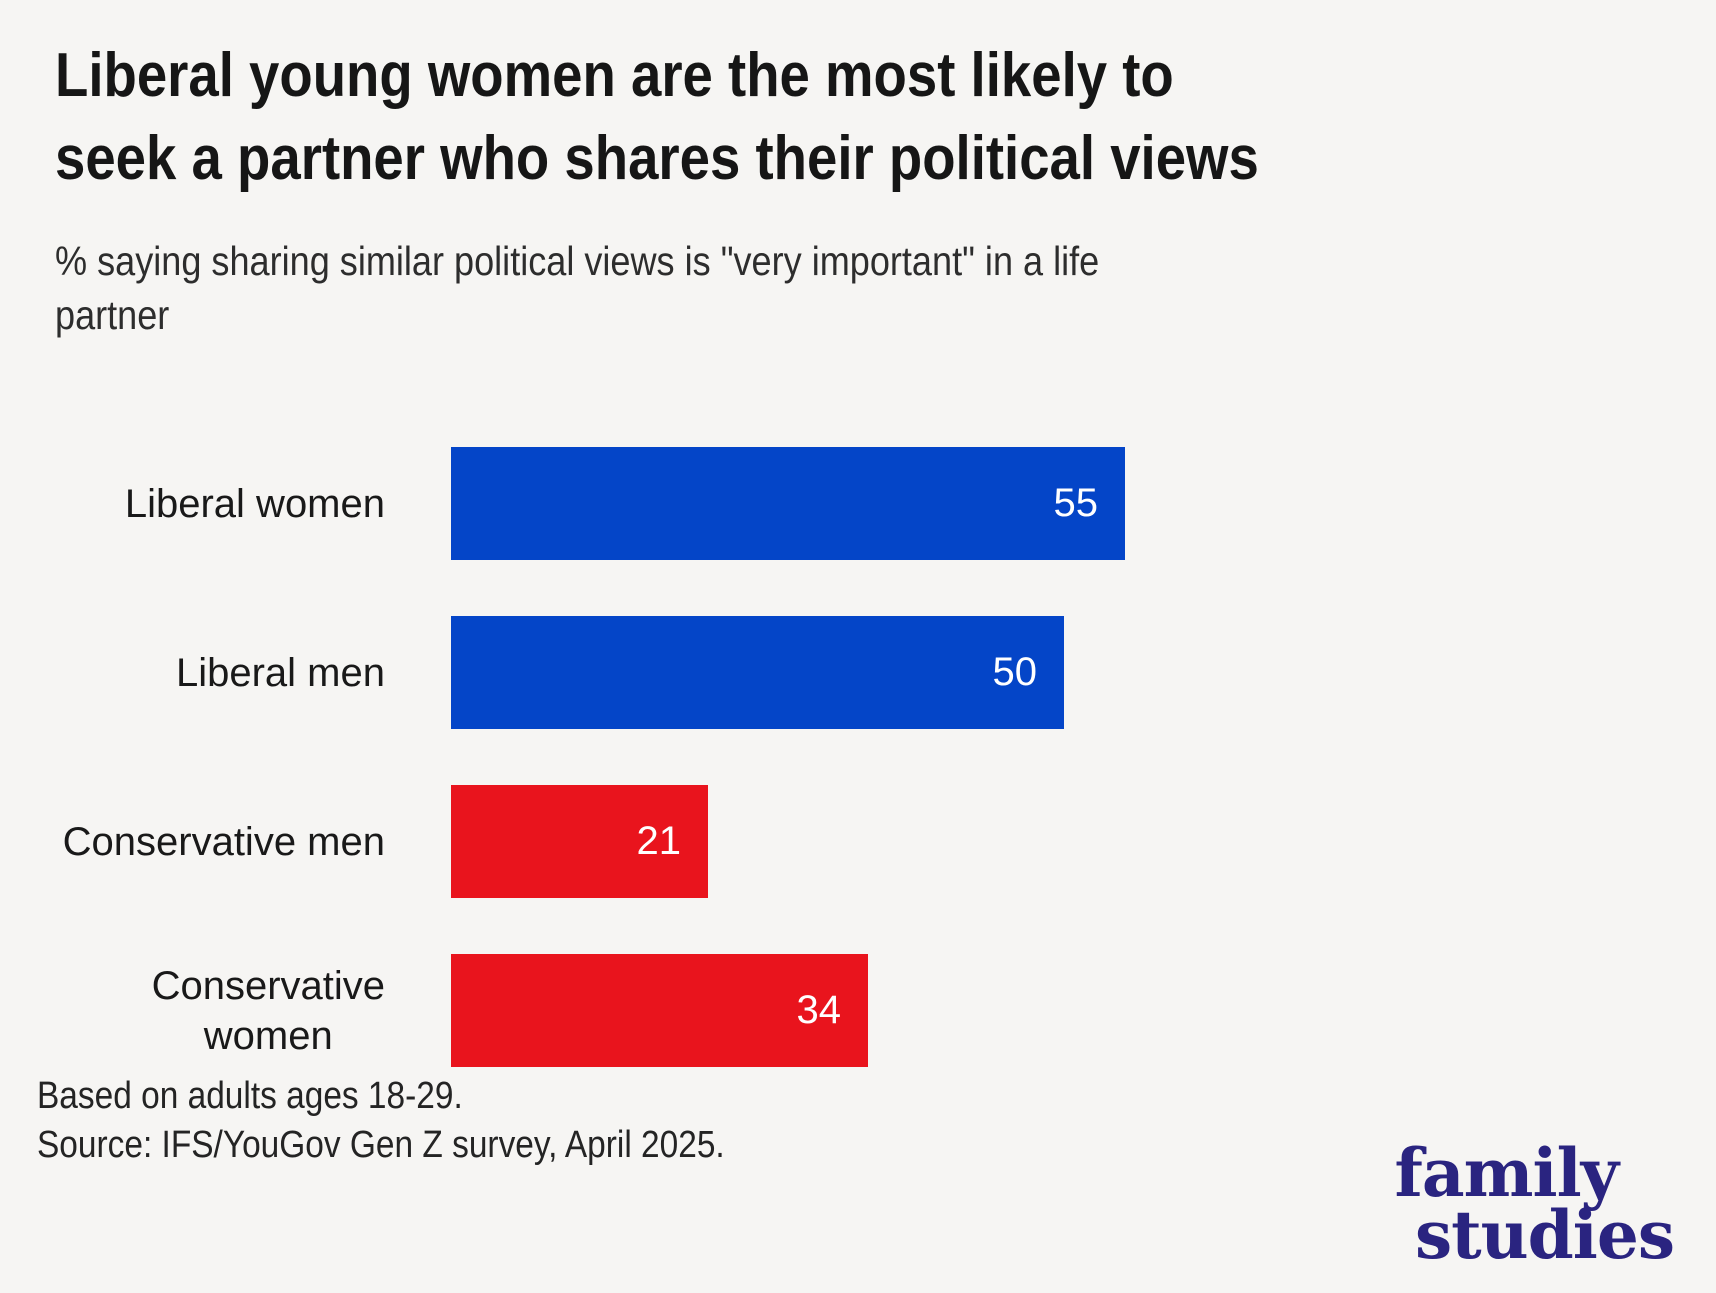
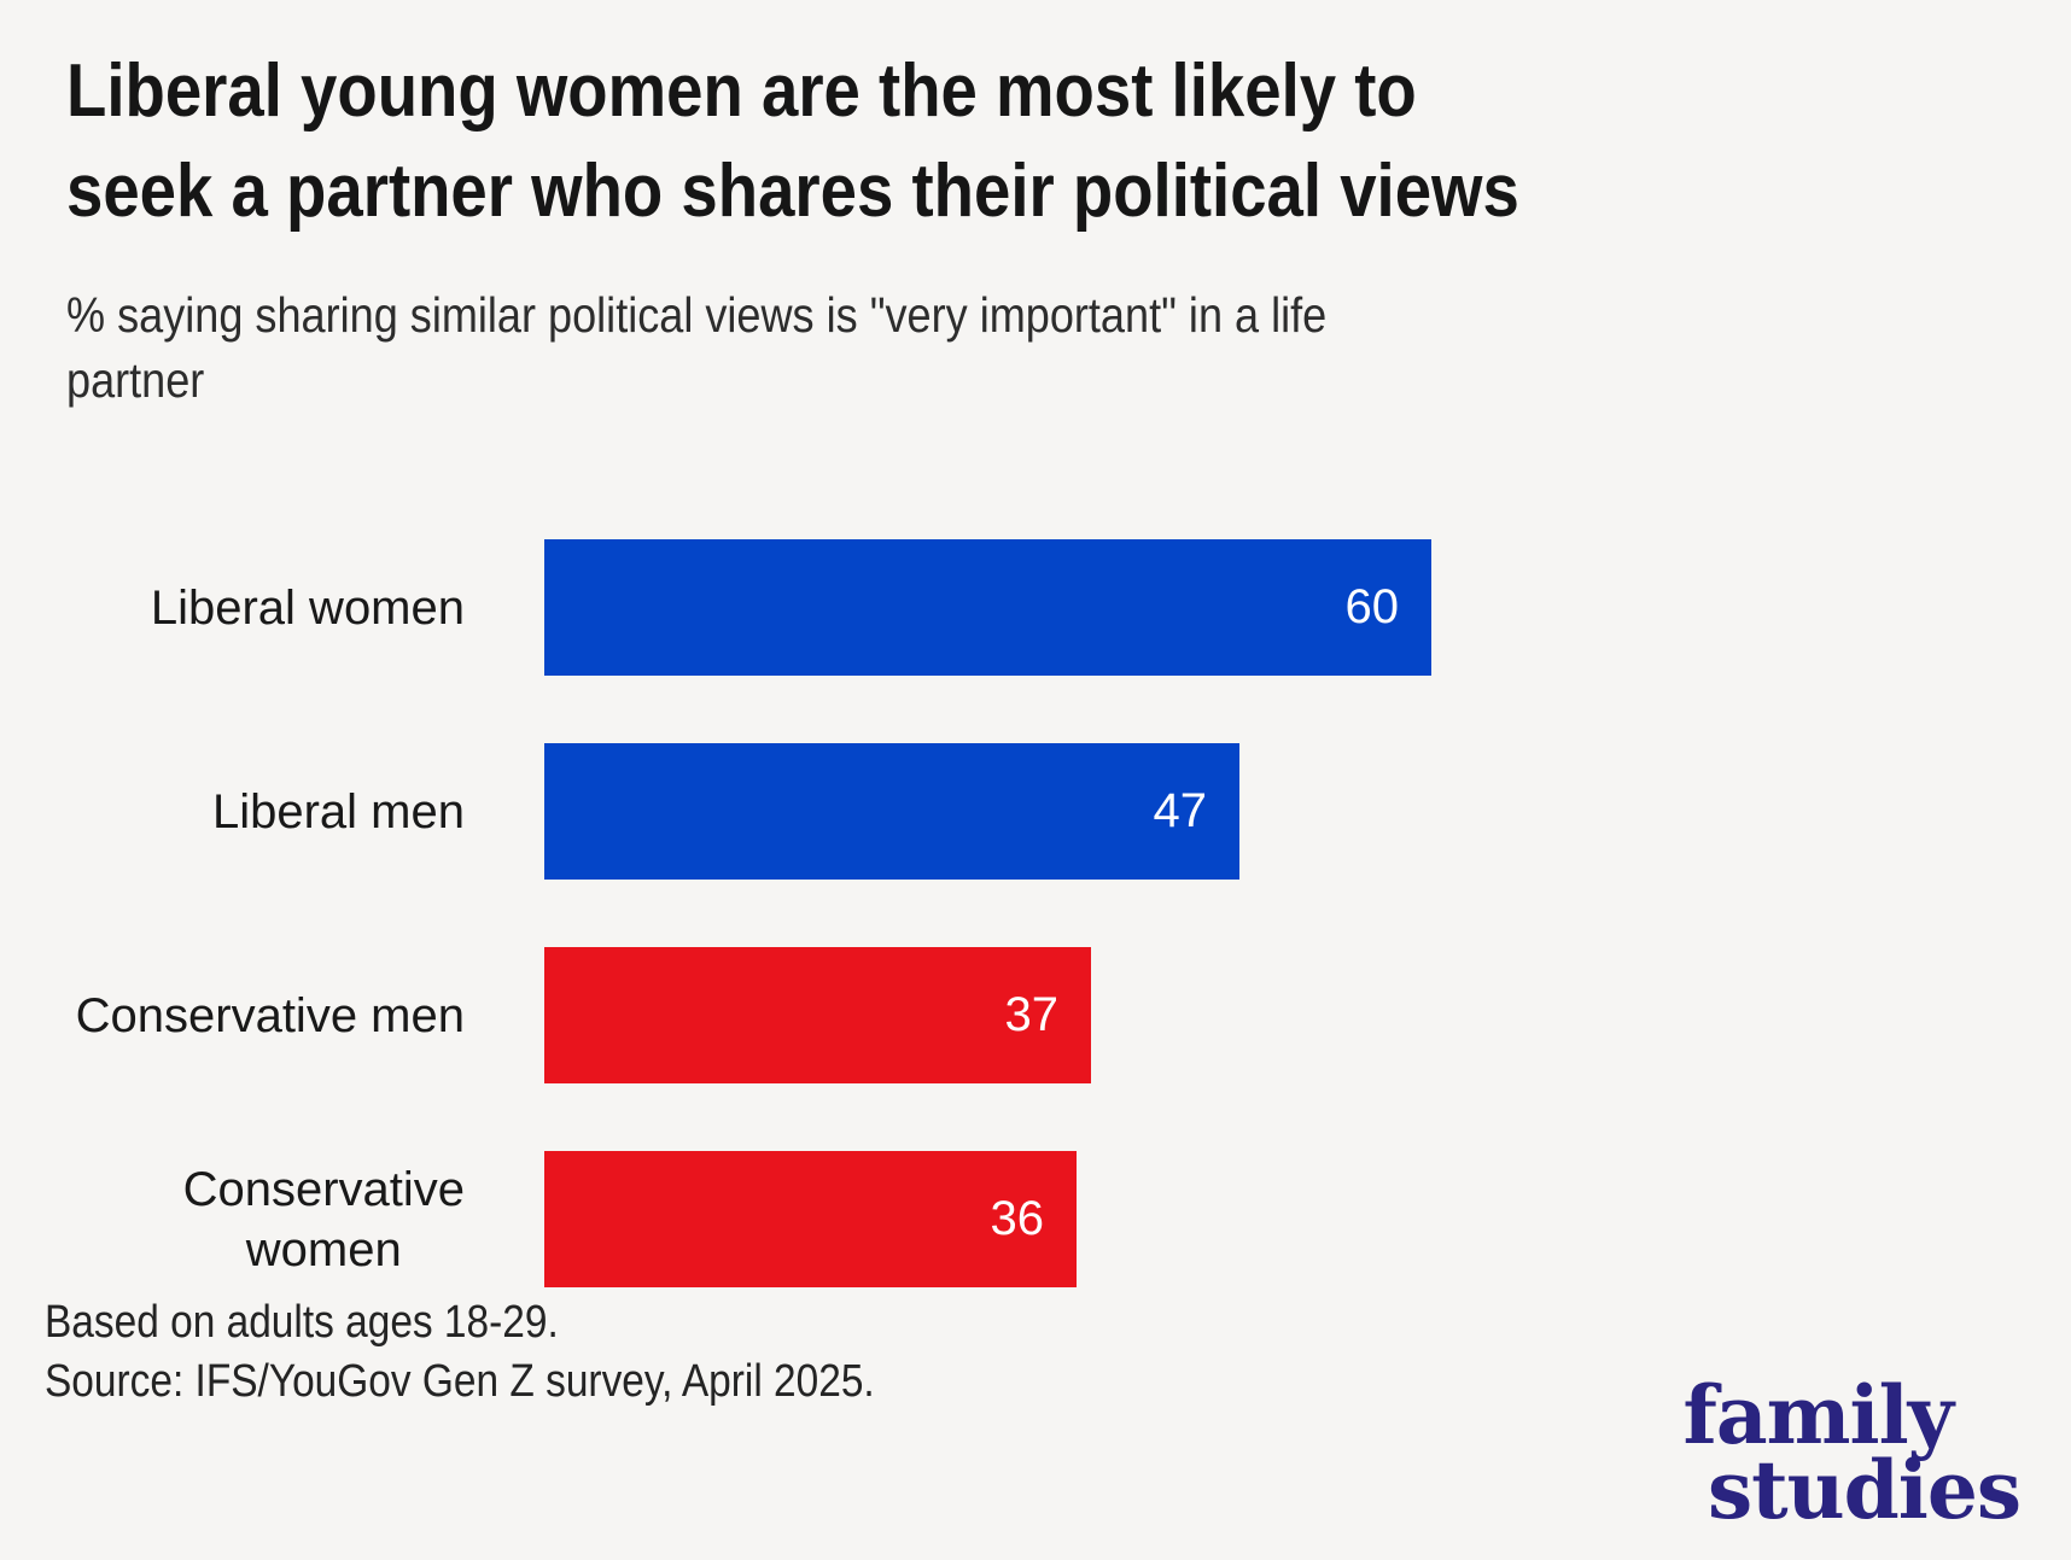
Liberal women: 55 -> 60
Liberal men: 50 -> 47
Conservative men: 21 -> 37
Conservative women: 34 -> 36
